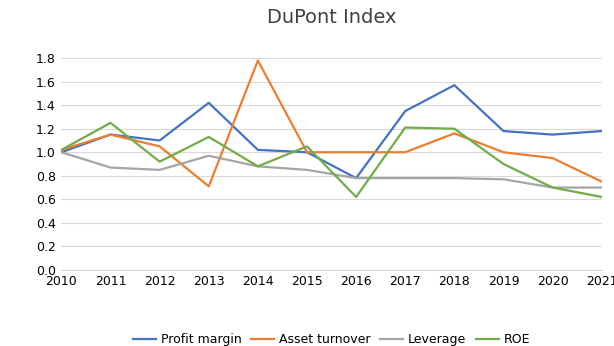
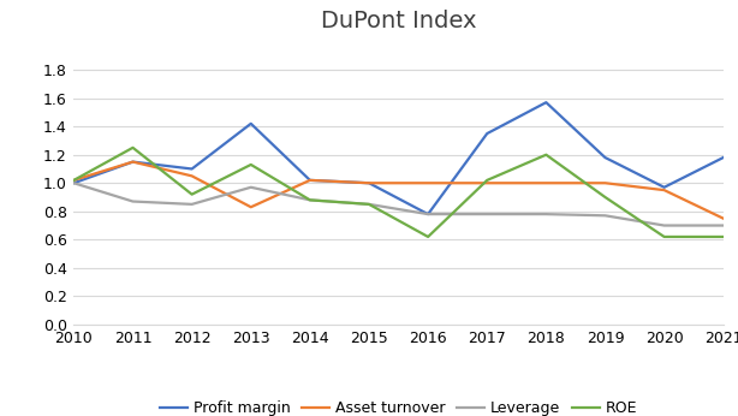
Asset turnover/2013: 0.71 -> 0.83
Asset turnover/2014: 1.78 -> 1.02
ROE/2015: 1.05 -> 0.85
ROE/2017: 1.21 -> 1.02
Asset turnover/2018: 1.16 -> 1.00
Profit margin/2020: 1.15 -> 0.97
ROE/2020: 0.70 -> 0.62
